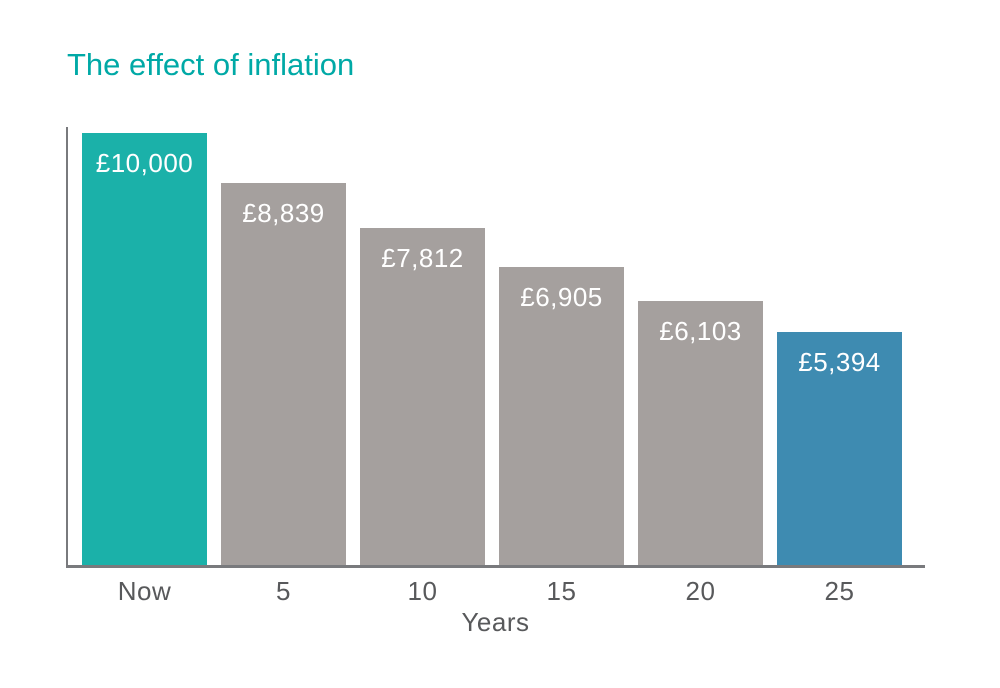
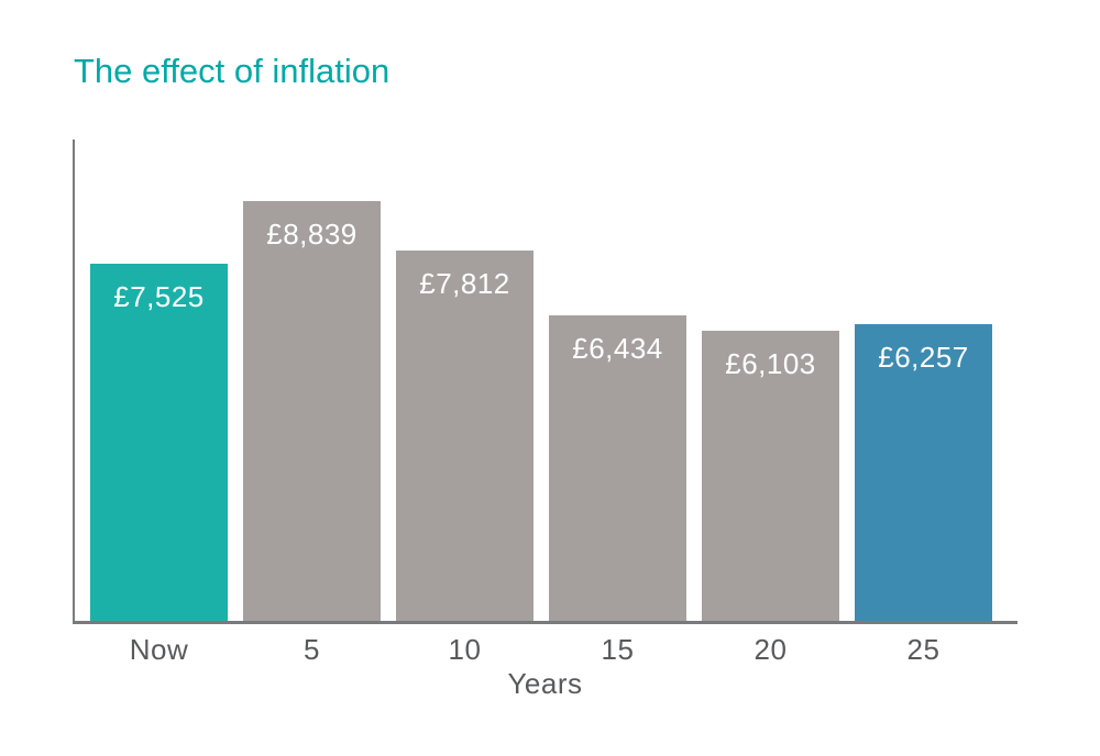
Now: £10,000 -> £7,525
15: £6,905 -> £6,434
25: £5,394 -> £6,257
